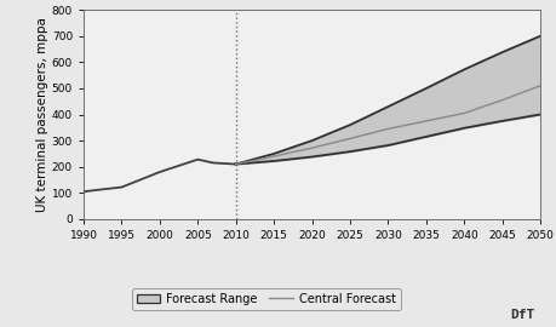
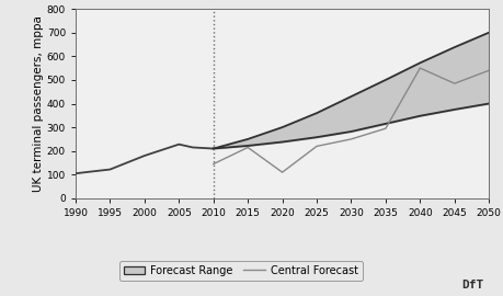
Central Forecast/2010: 210 -> 145
Central Forecast/2015: 240 -> 215
Central Forecast/2020: 272 -> 110
Central Forecast/2025: 308 -> 220
Central Forecast/2030: 345 -> 250
Central Forecast/2035: 375 -> 295
Central Forecast/2040: 405 -> 550
Central Forecast/2045: 455 -> 485
Central Forecast/2050: 510 -> 540
